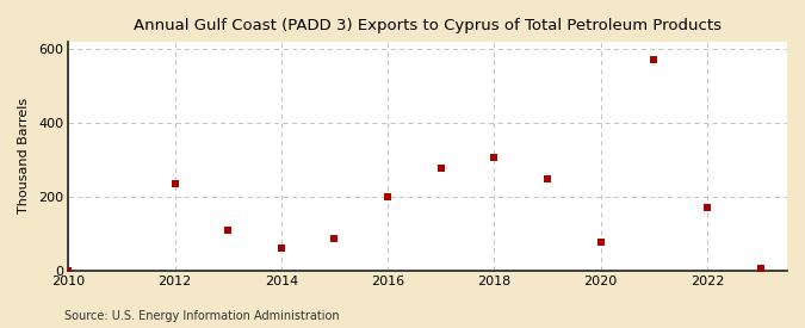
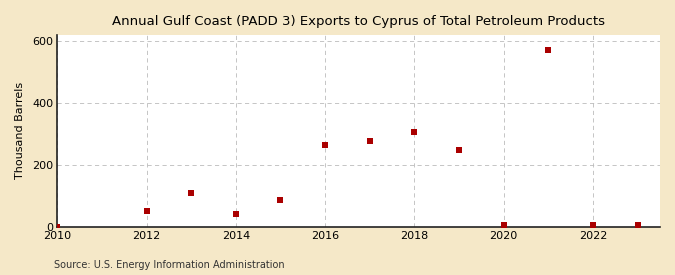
2012: 235 -> 50
2014: 60 -> 40
2016: 200 -> 265
2020: 75 -> 5
2022: 170 -> 5
